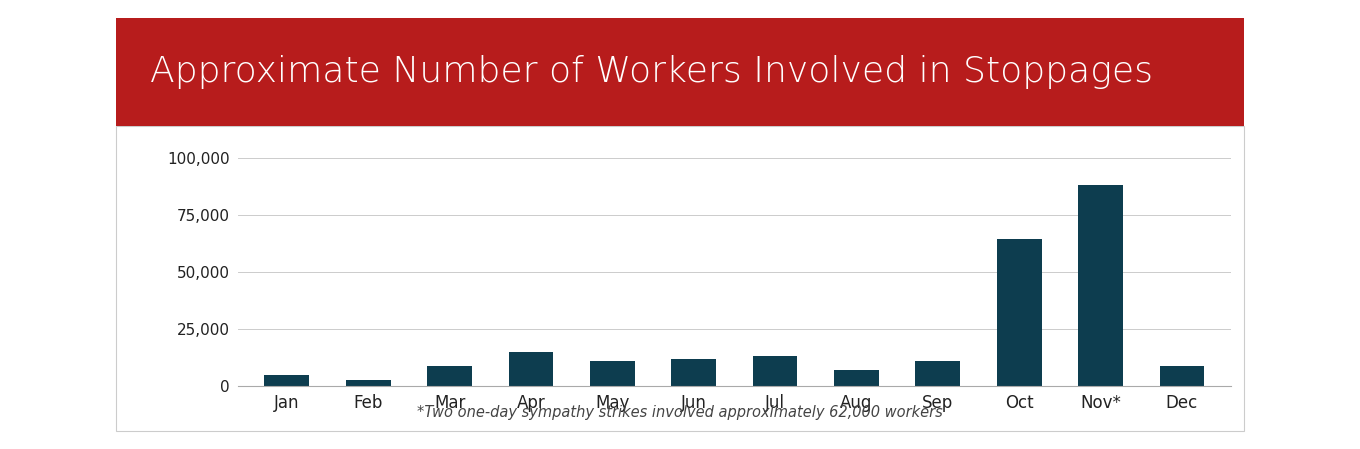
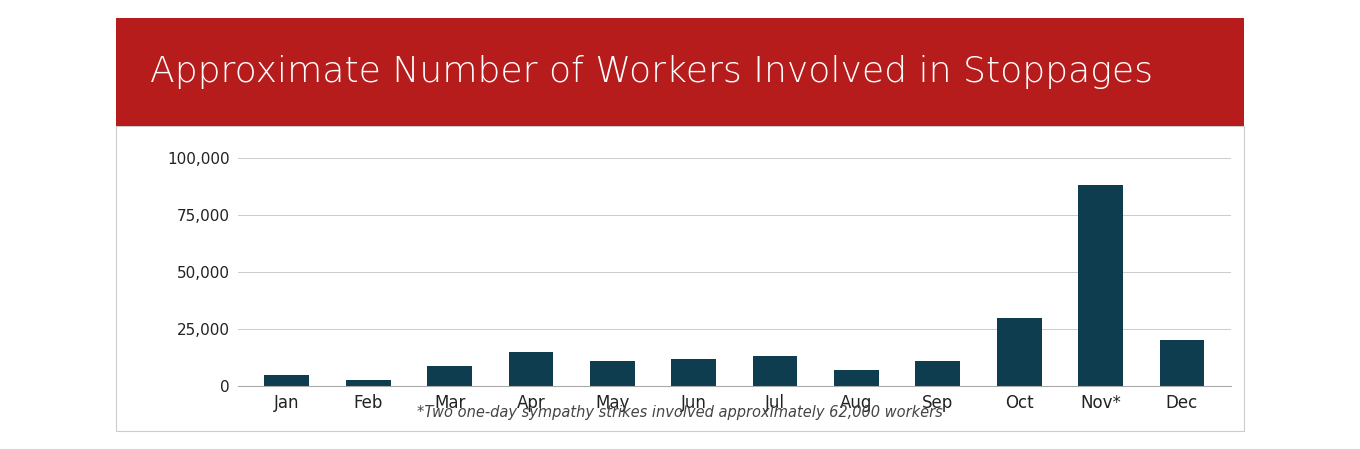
Oct: 64,500 -> 30,000
Dec: 9,000 -> 20,000
